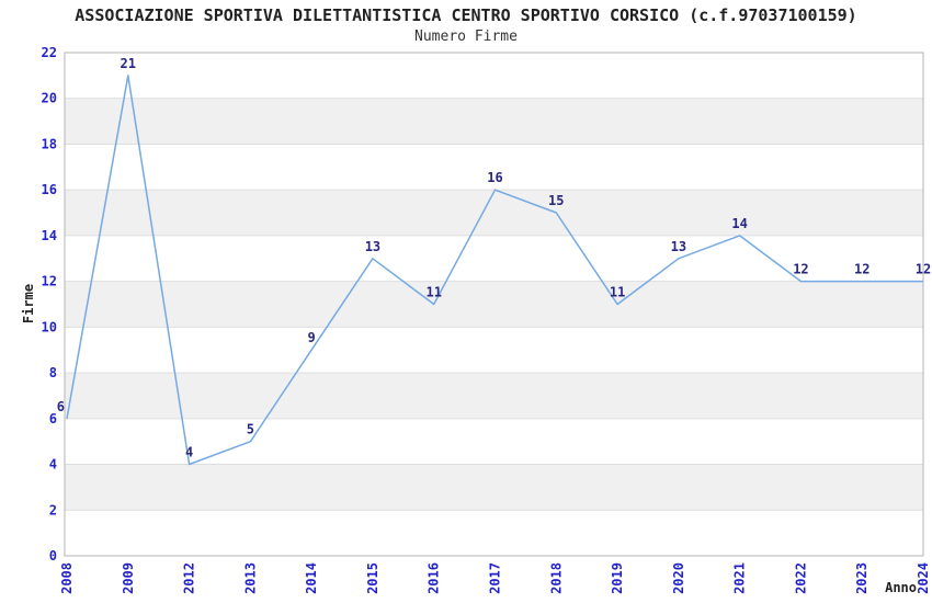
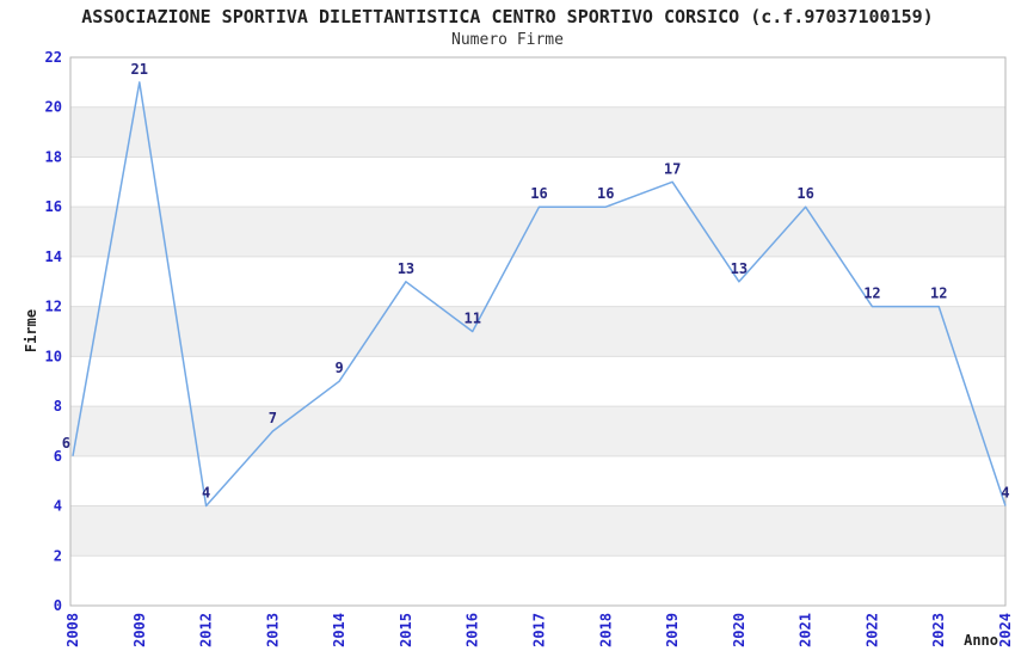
2013: 5 -> 7
2018: 15 -> 16
2019: 11 -> 17
2021: 14 -> 16
2024: 12 -> 4
